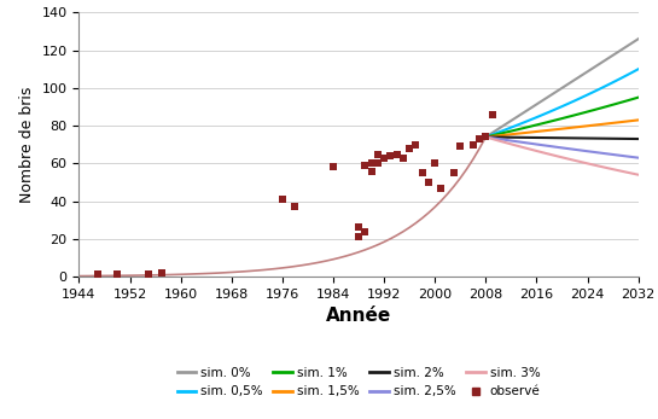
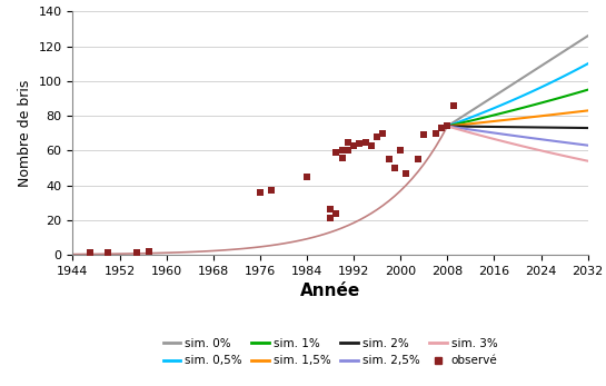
observé/1976: 41 -> 36
observé/1984: 58 -> 45
